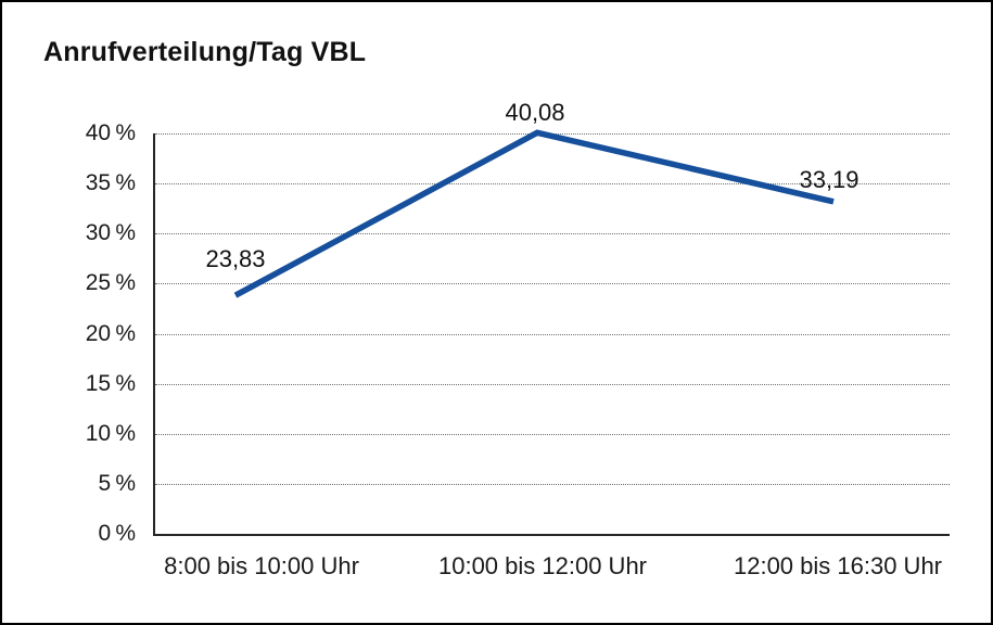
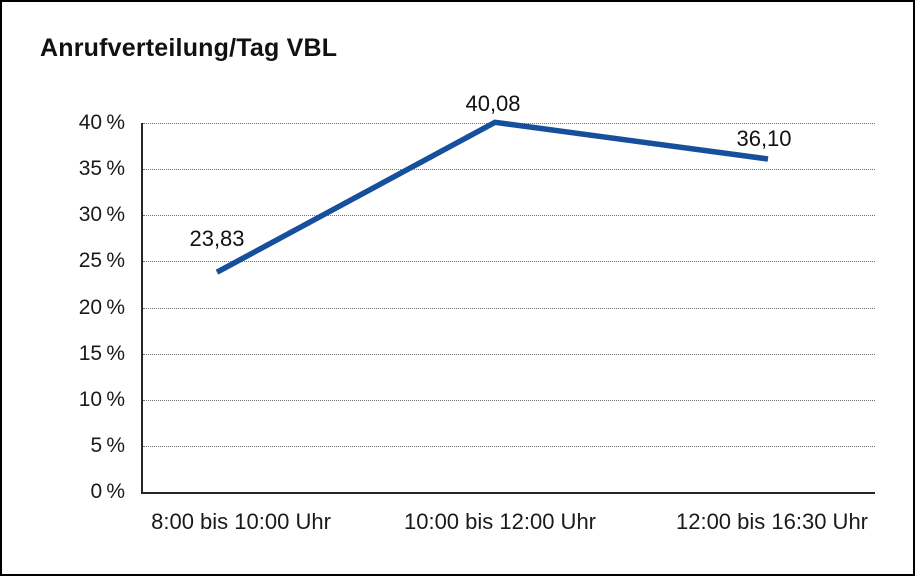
12:00 bis 16:30 Uhr: 33,19 -> 36,10
